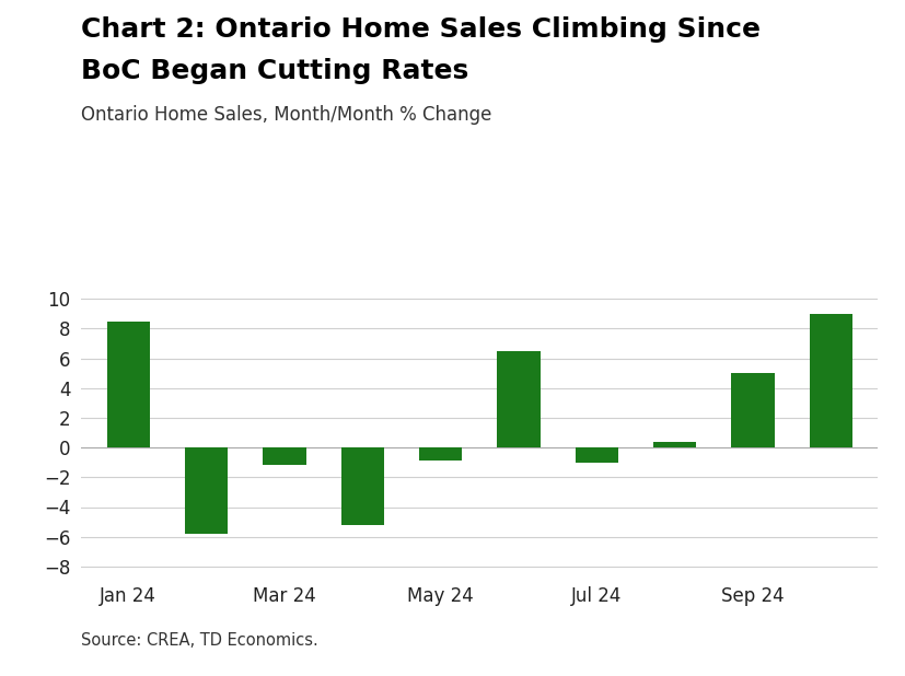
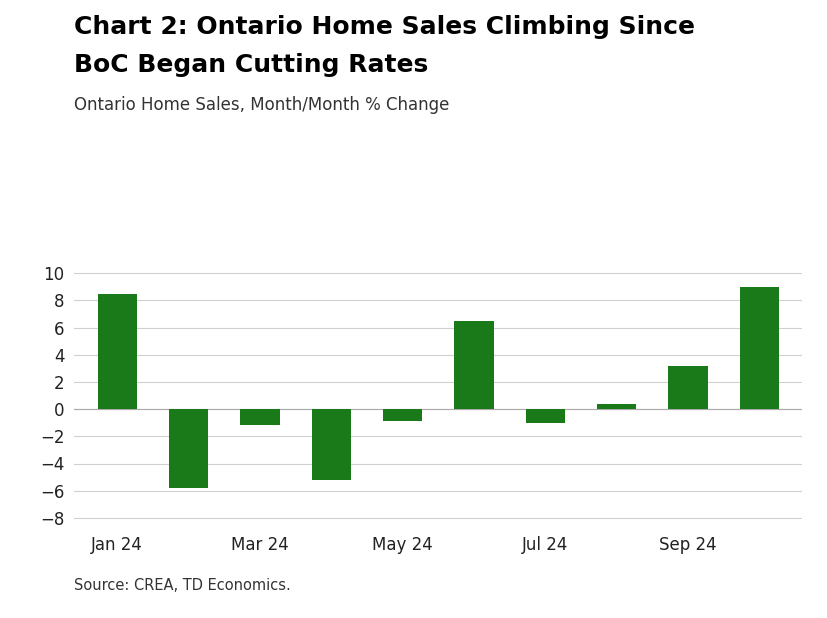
Sep 24: 5.0 -> 3.2
